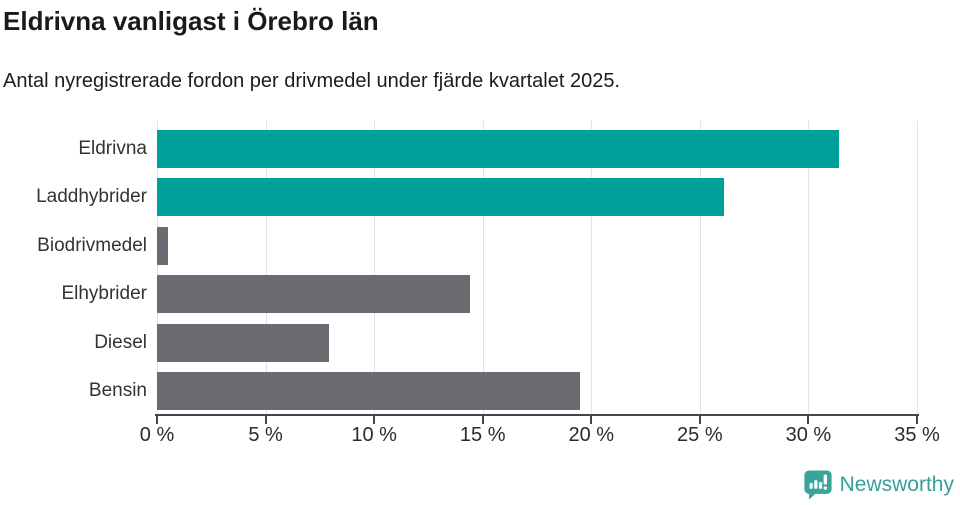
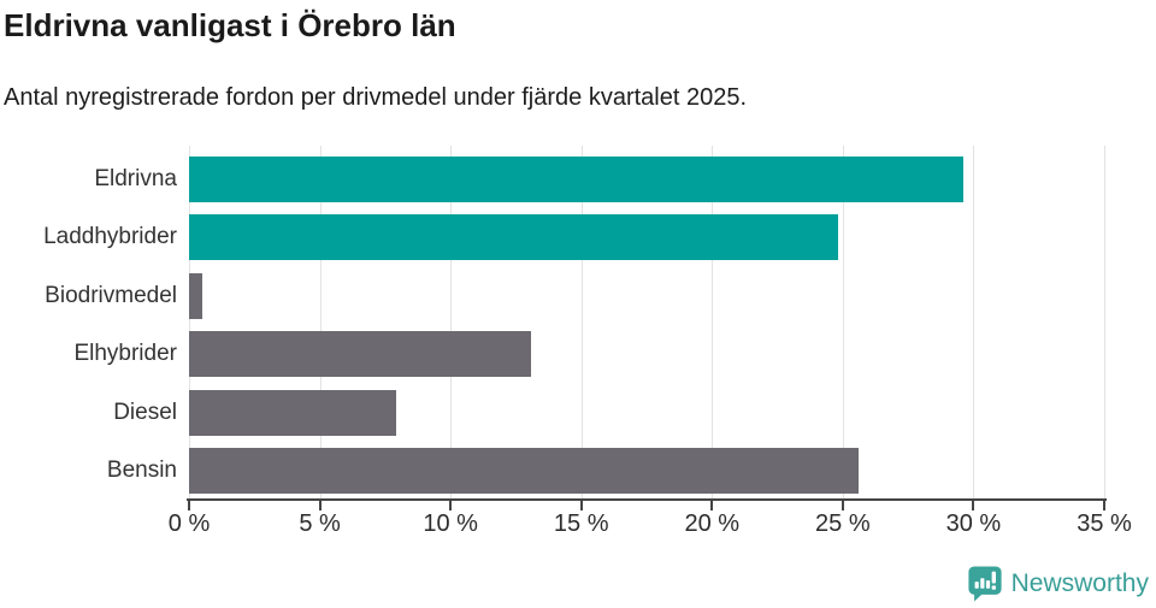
Eldrivna: 31.4% -> 29.6%
Laddhybrider: 26.1% -> 24.8%
Elhybrider: 14.4% -> 13.1%
Bensin: 19.5% -> 25.6%
